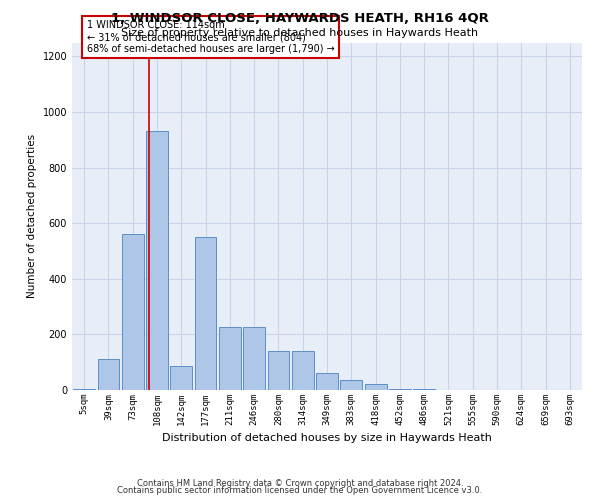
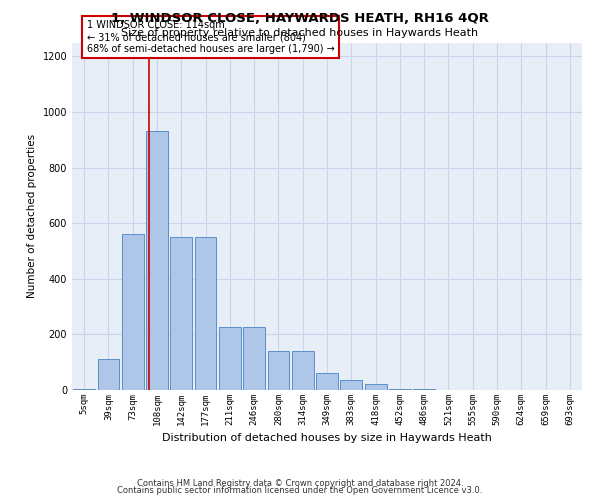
142sqm: 85 -> 550
